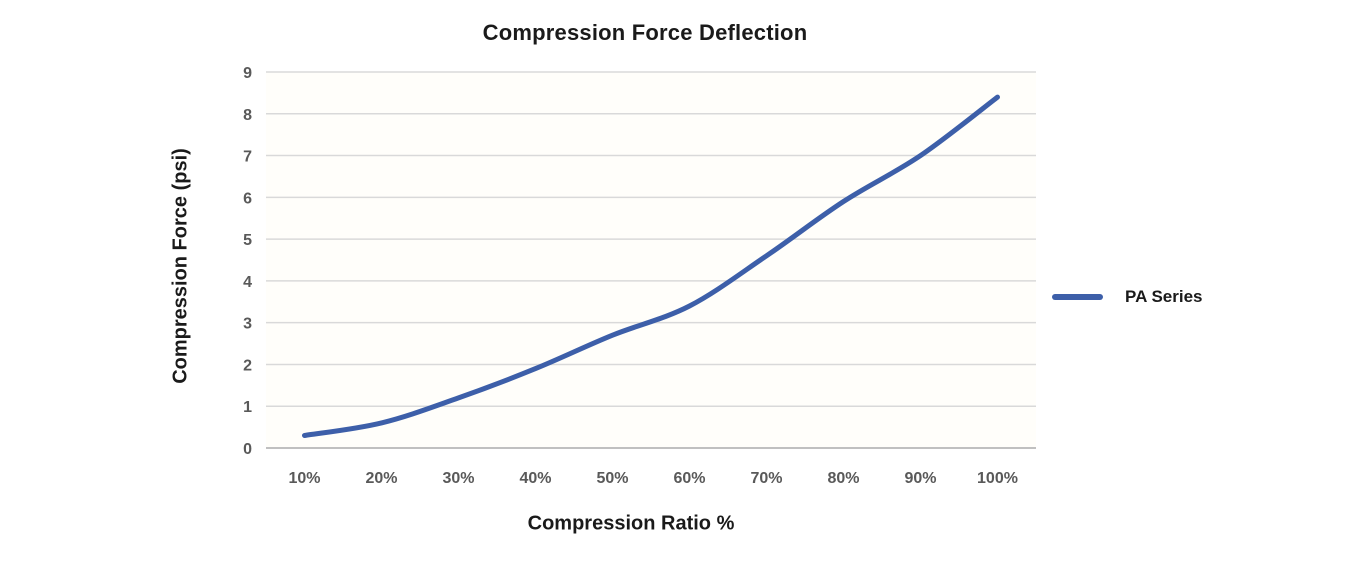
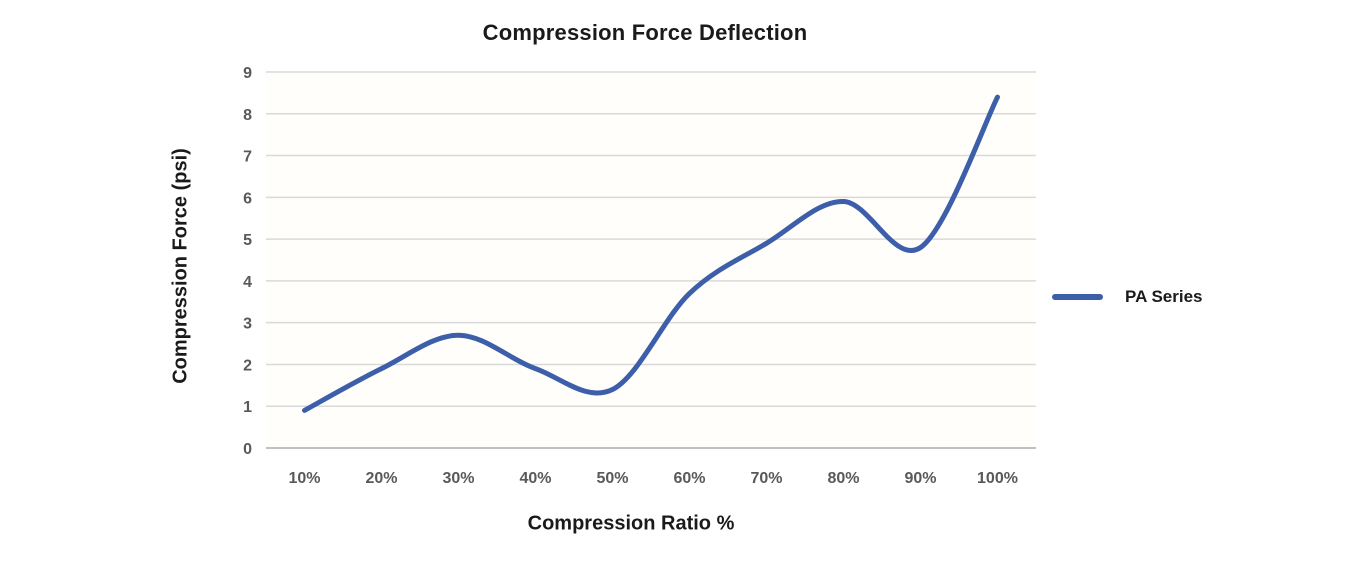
10%: 0.3 -> 0.9
20%: 0.6 -> 1.9
30%: 1.2 -> 2.7
50%: 2.7 -> 1.4
60%: 3.4 -> 3.7
70%: 4.6 -> 4.9
90%: 7.0 -> 4.8
